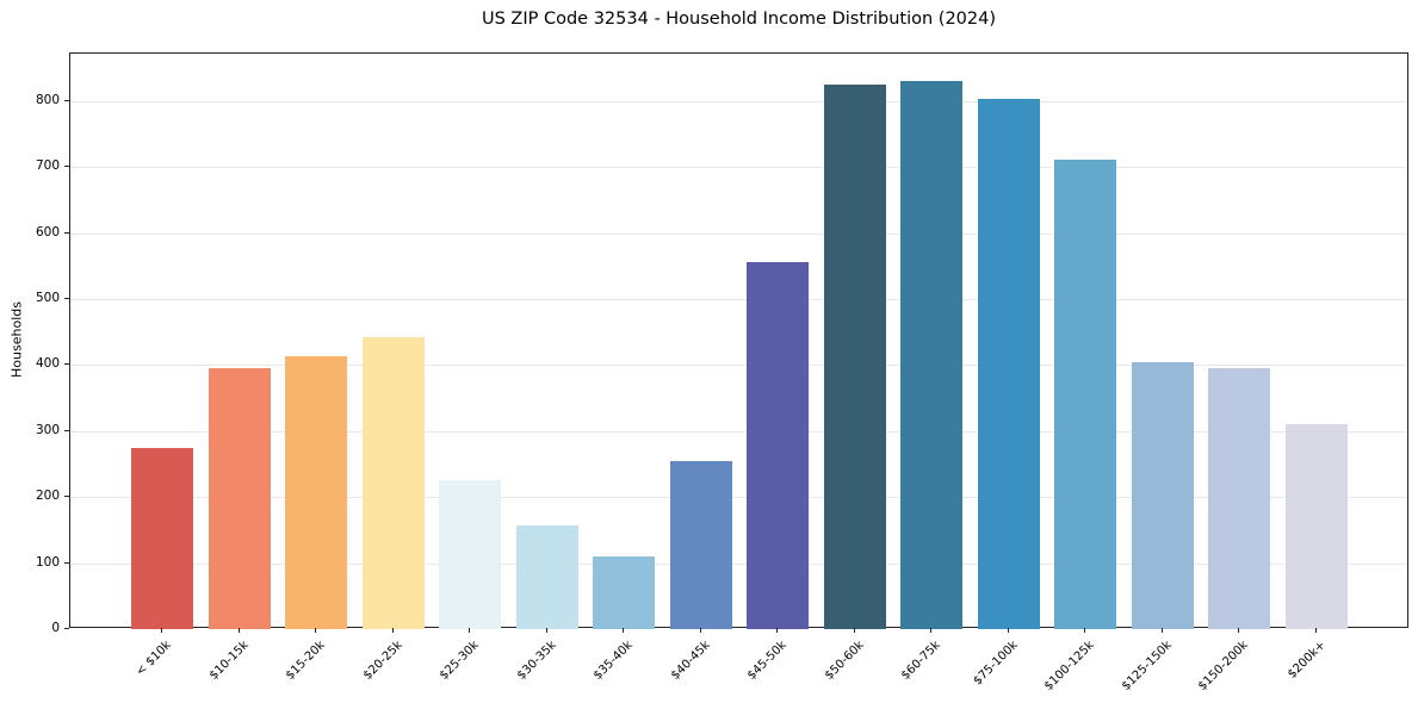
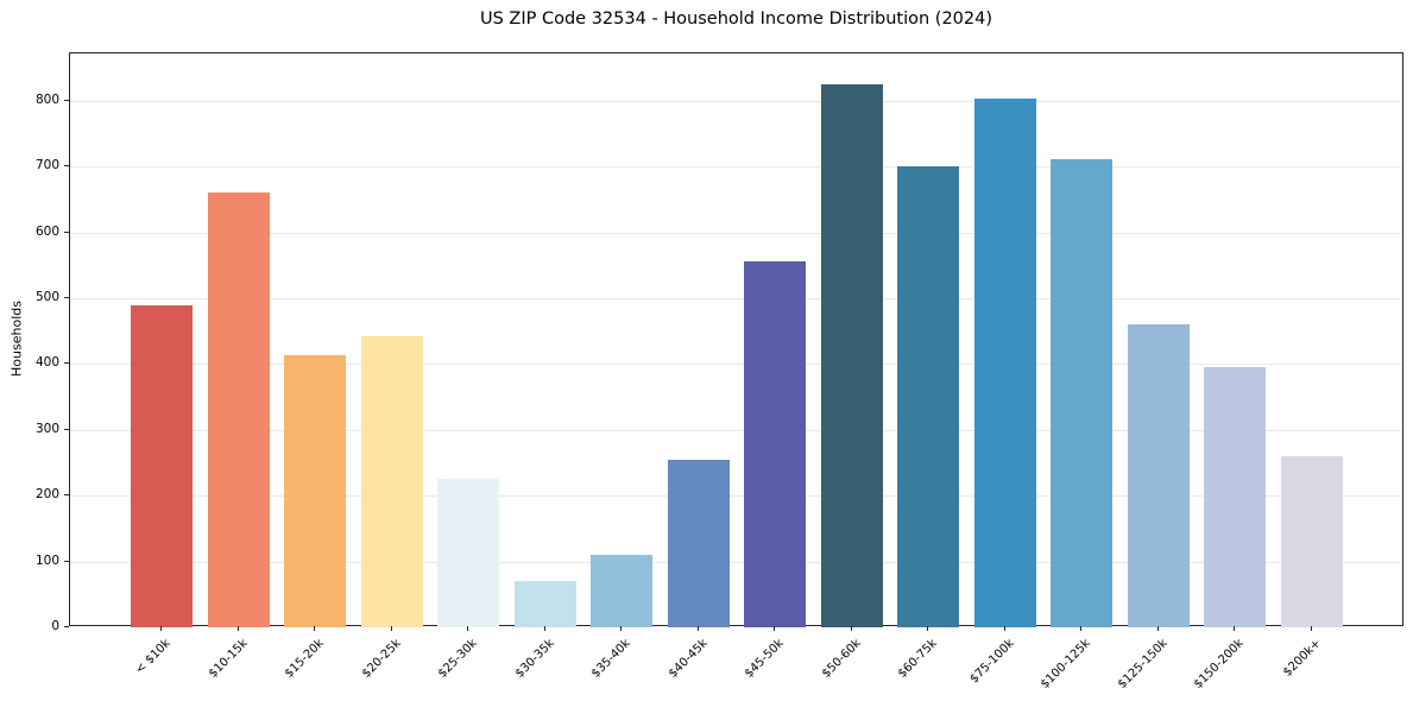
< $10k: 270 -> 490
$10-15k: 400 -> 660
$30-35k: 160 -> 70
$60-75k: 830 -> 700
$125-150k: 400 -> 460
$200k+: 310 -> 260
